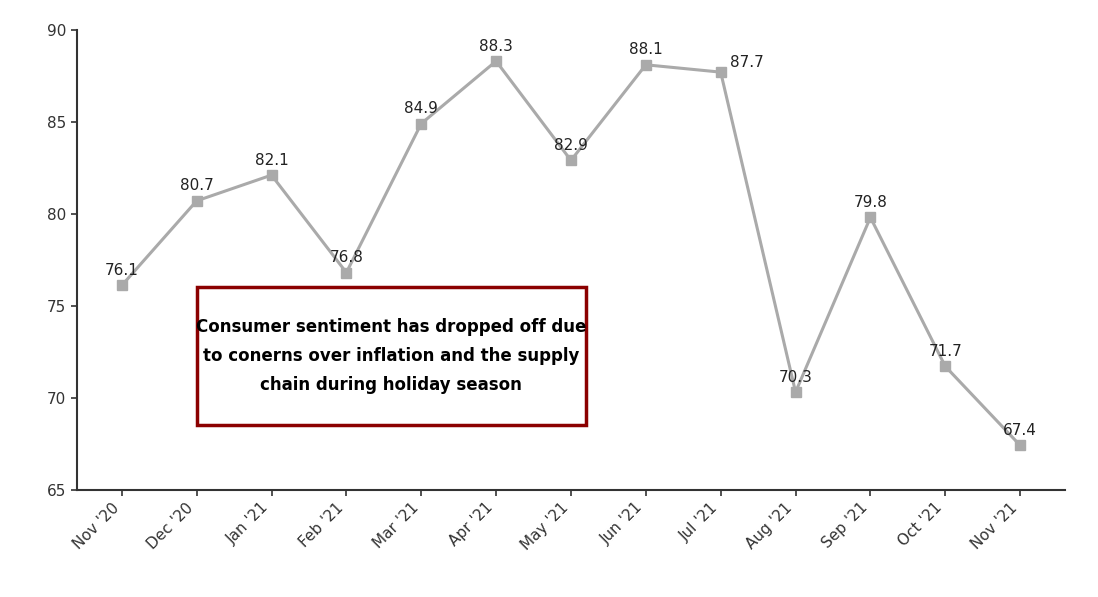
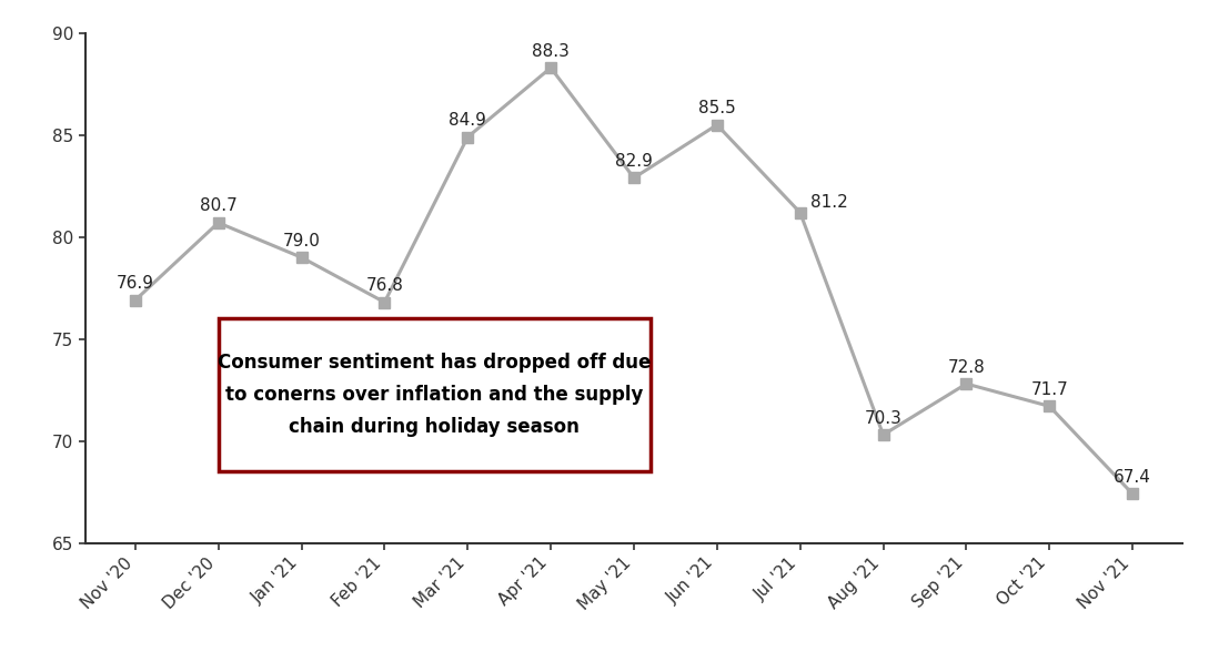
Nov '20: 76.1 -> 76.9
Jan '21: 82.1 -> 79.0
Jun '21: 88.1 -> 85.5
Jul '21: 87.7 -> 81.2
Sep '21: 79.8 -> 72.8
